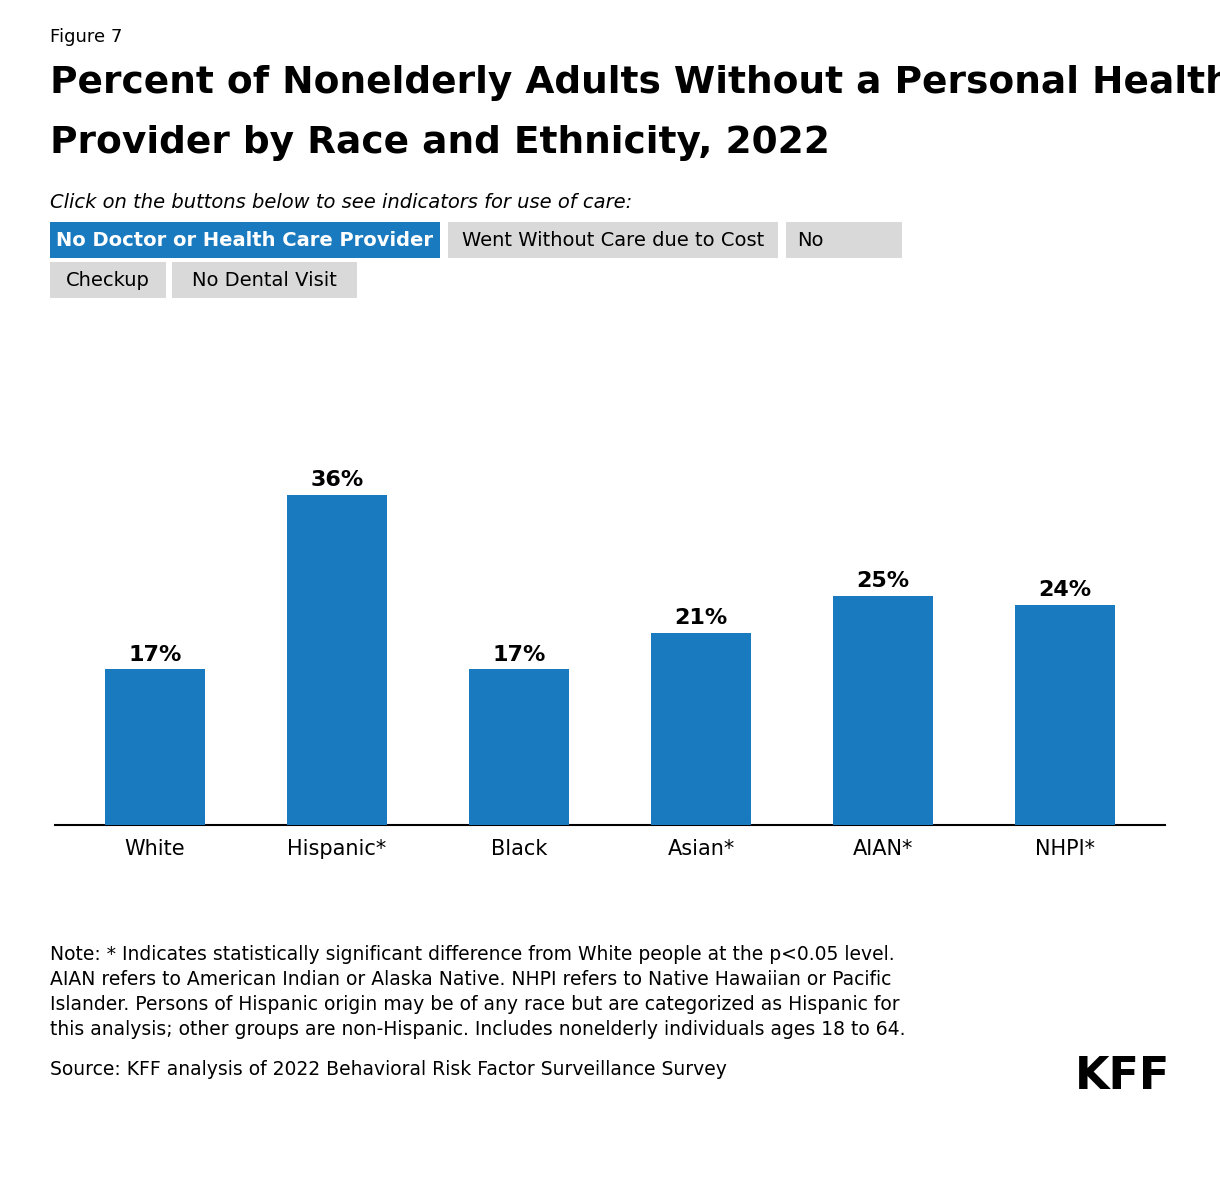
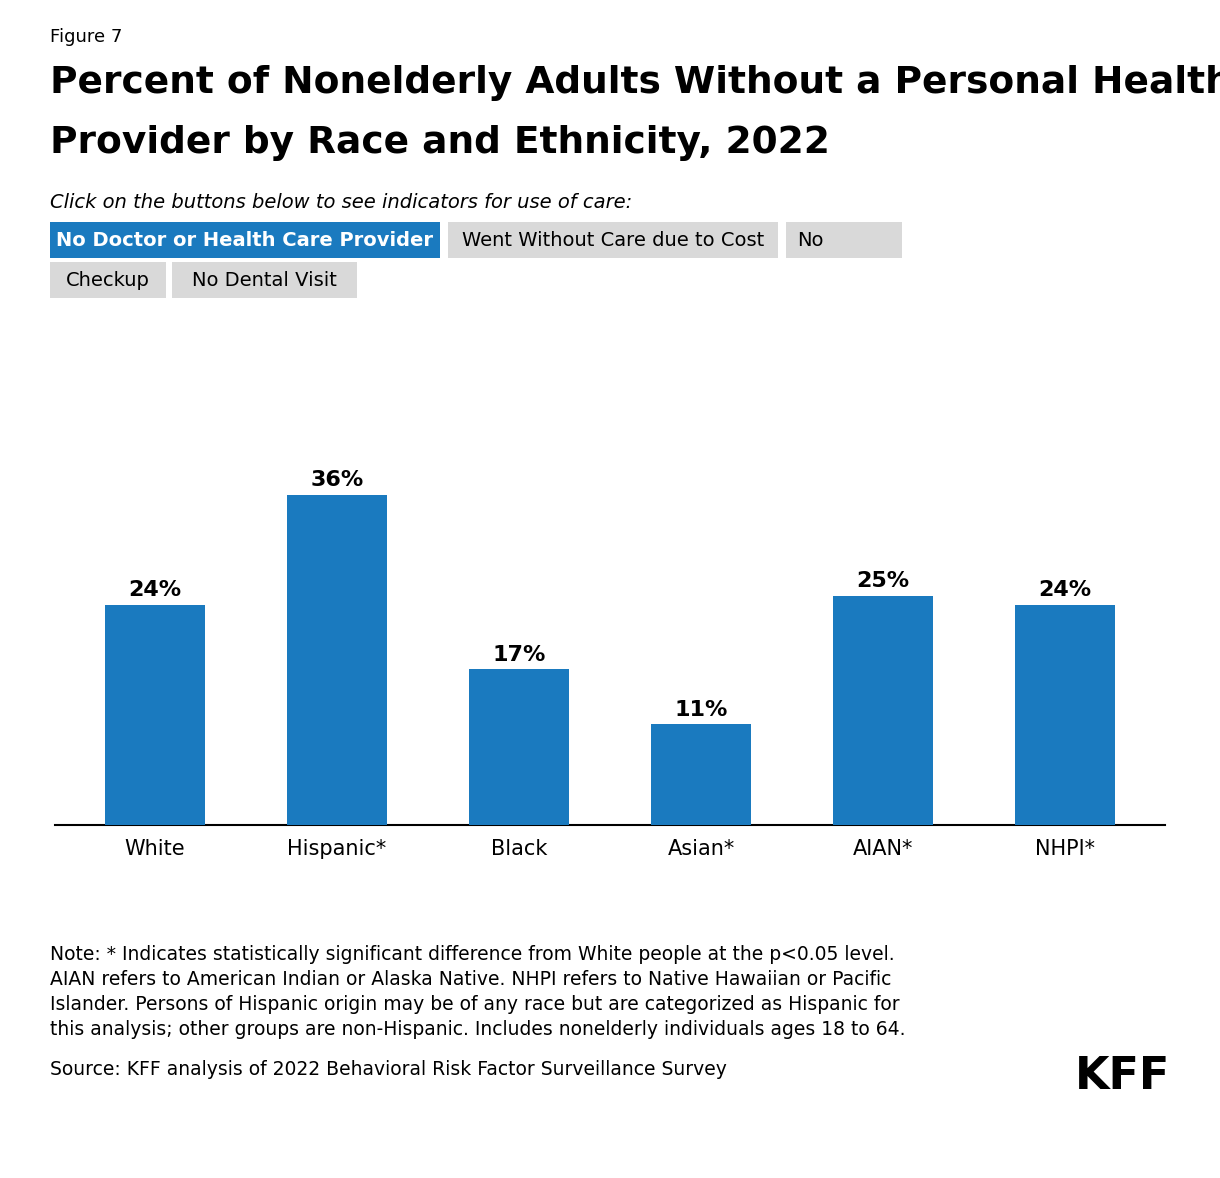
White: 17% -> 24%
Asian*: 21% -> 11%
